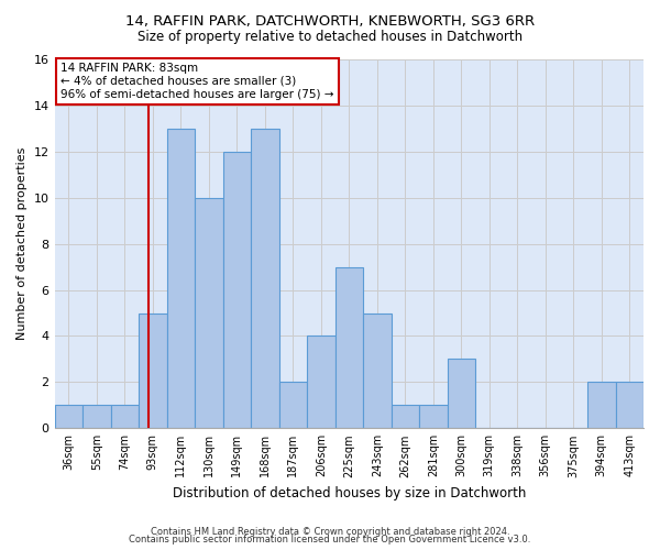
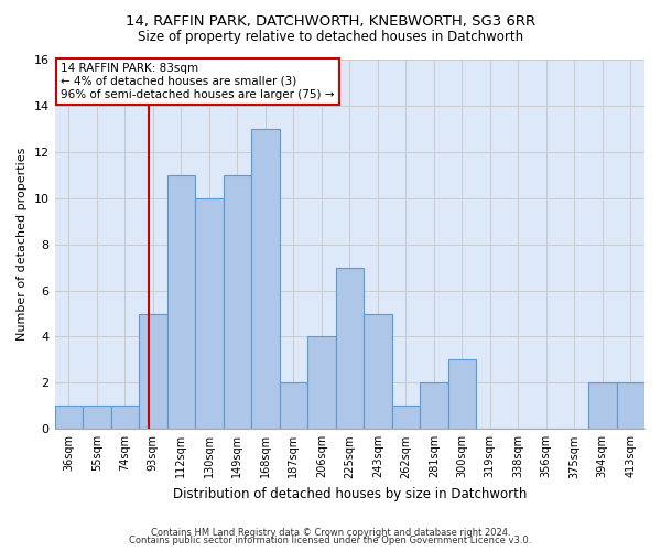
112sqm: 13 -> 11
149sqm: 12 -> 11
281sqm: 1 -> 2
